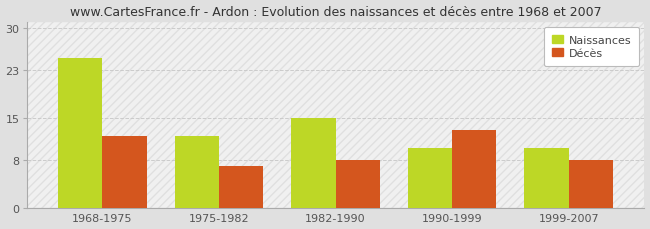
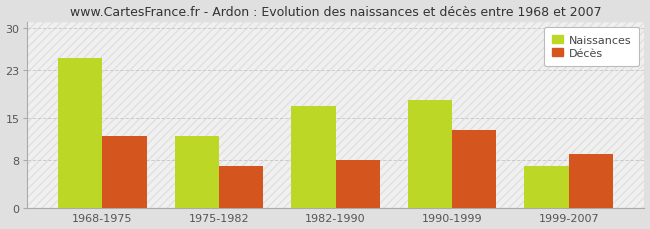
Naissances/1982-1990: 15 -> 17
Naissances/1990-1999: 10 -> 18
Naissances/1999-2007: 10 -> 7
Décès/1999-2007: 8 -> 9
